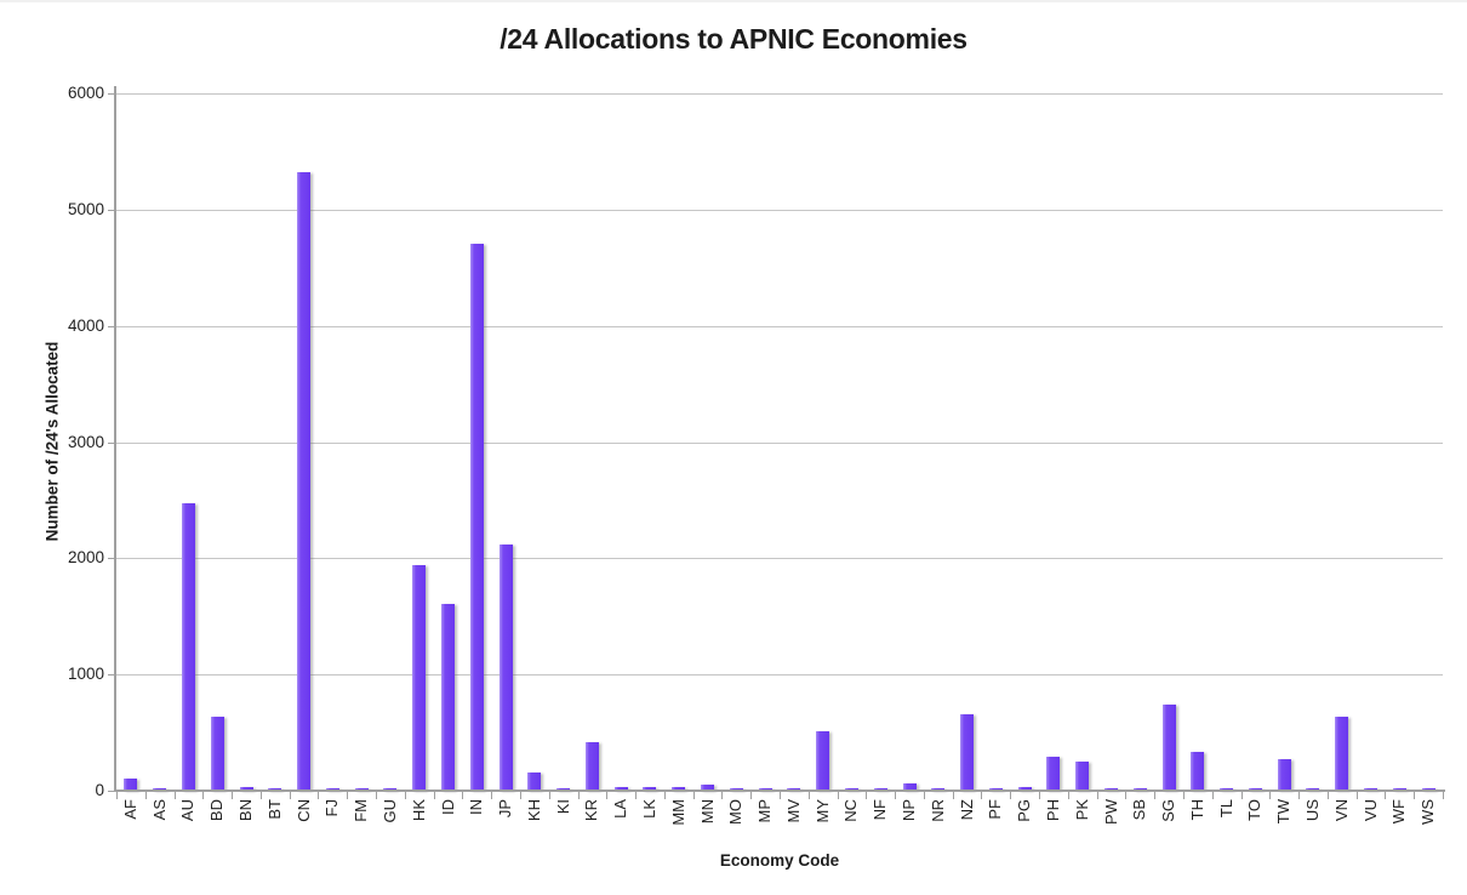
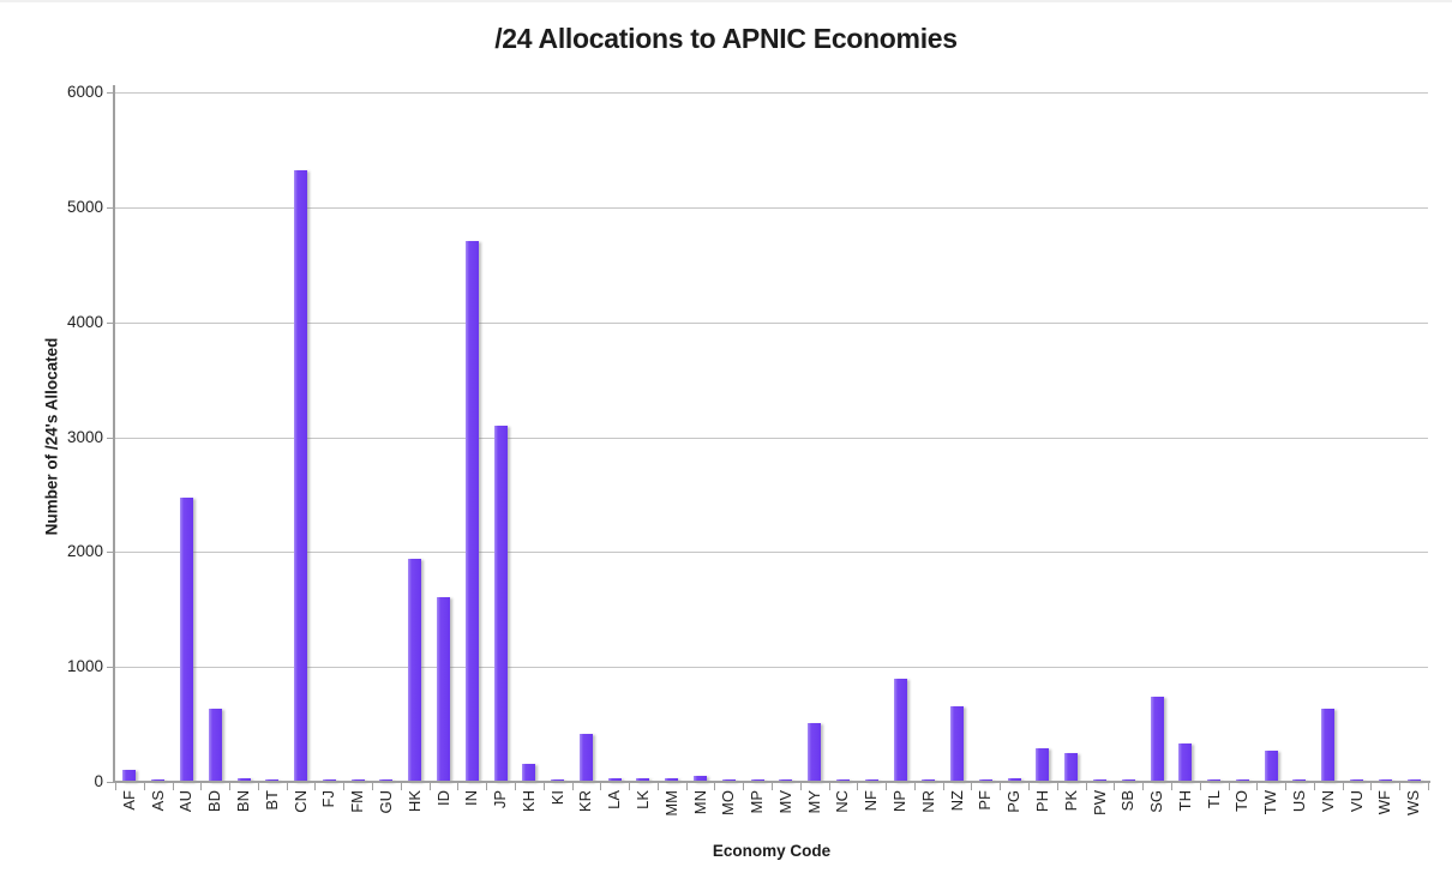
JP: 2100 -> 3100
NP: 100 -> 900
